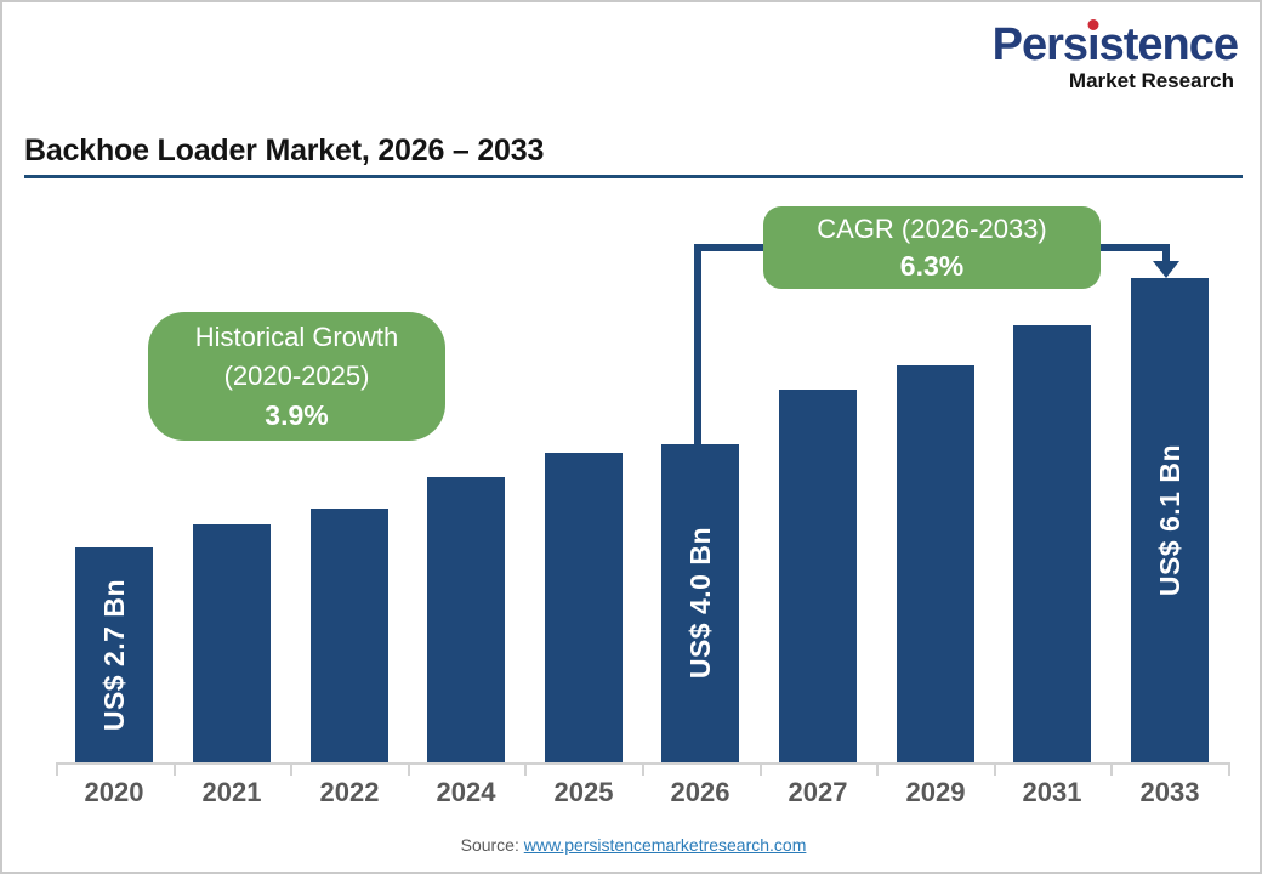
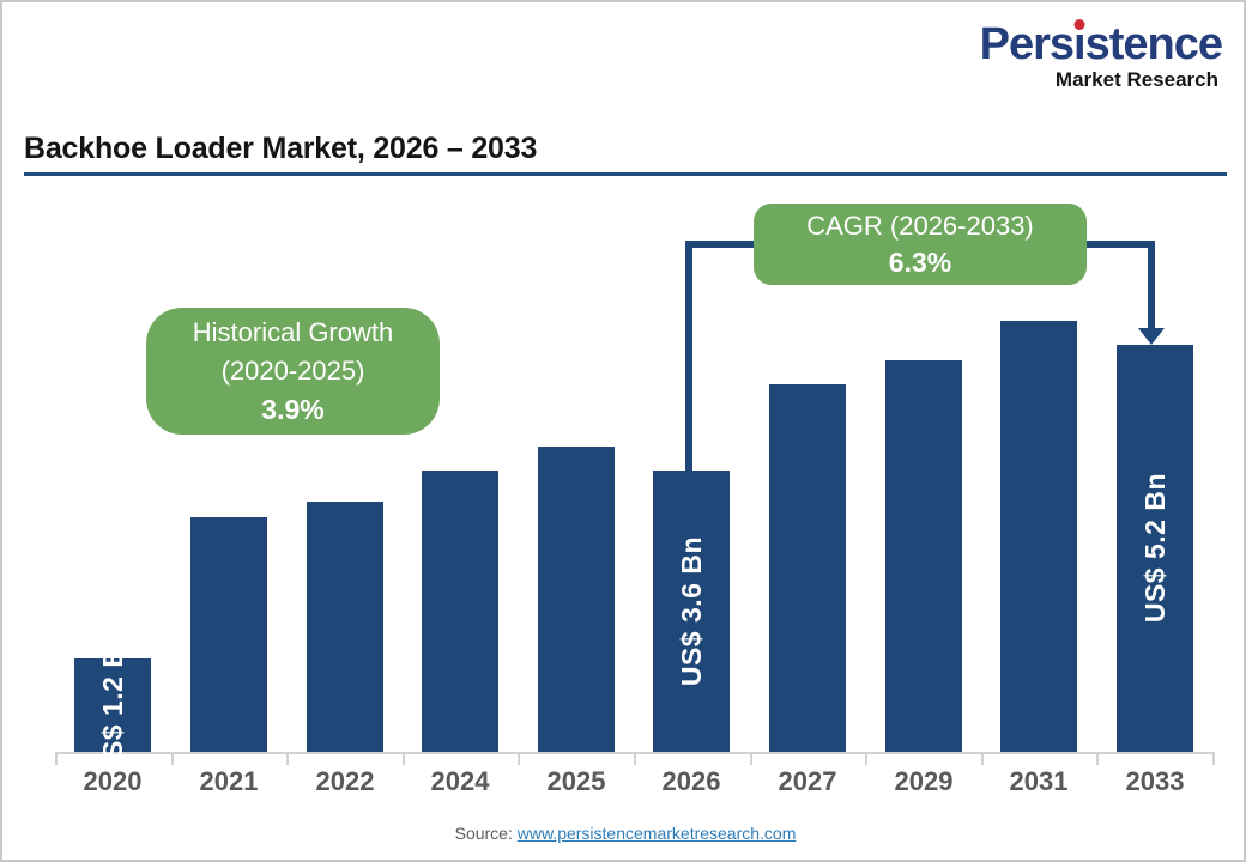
2020: 2.7 -> 1.2
2026: 4.0 -> 3.6
2033: 6.1 -> 5.2
